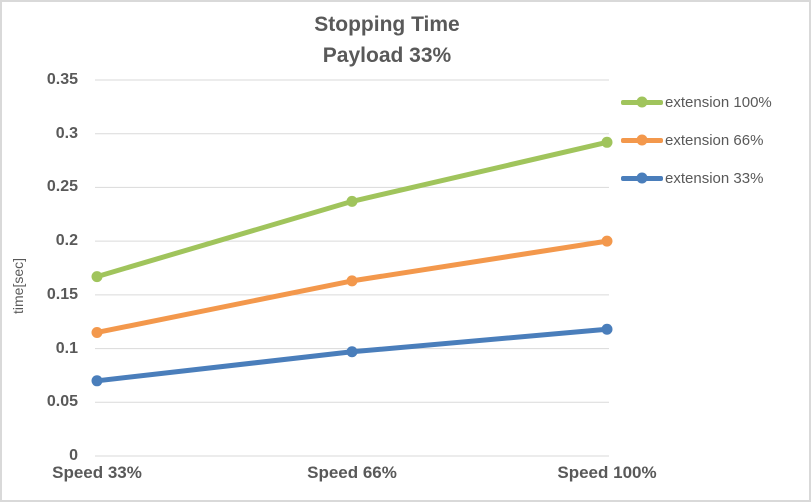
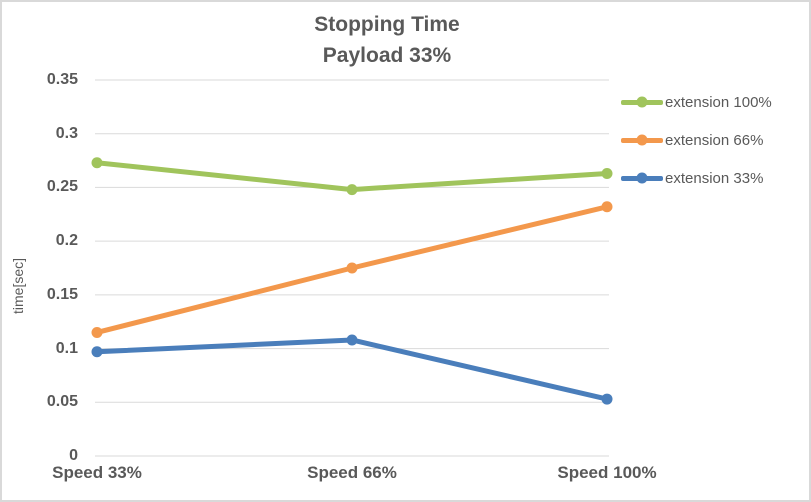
extension 100%/Speed 33%: 0.167 -> 0.273
extension 33%/Speed 33%: 0.070 -> 0.097
extension 100%/Speed 66%: 0.237 -> 0.248
extension 66%/Speed 66%: 0.163 -> 0.175
extension 33%/Speed 66%: 0.097 -> 0.108
extension 100%/Speed 100%: 0.292 -> 0.263
extension 66%/Speed 100%: 0.200 -> 0.232
extension 33%/Speed 100%: 0.118 -> 0.053
